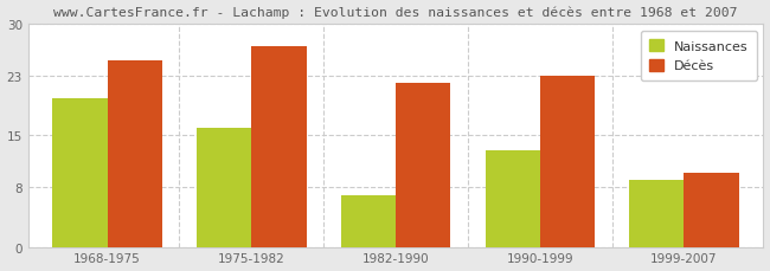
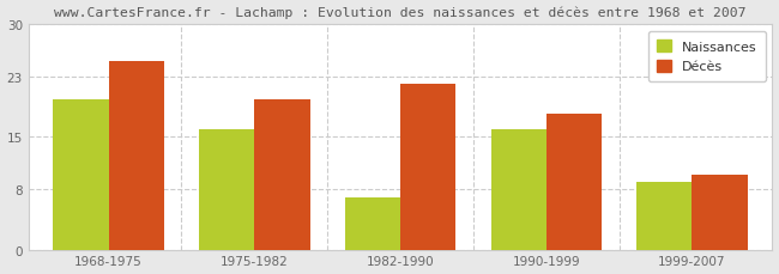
Décès/1975-1982: 27 -> 20
Naissances/1990-1999: 13 -> 16
Décès/1990-1999: 23 -> 18
